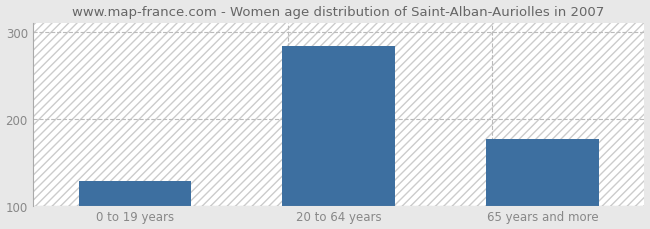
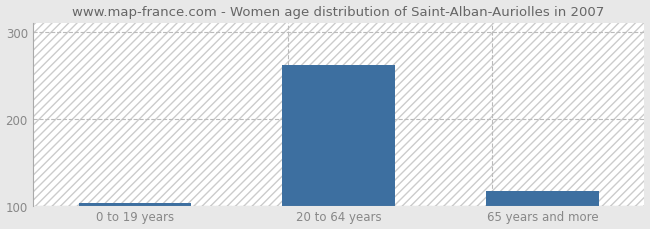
0 to 19 years: 128 -> 103
20 to 64 years: 284 -> 262
65 years and more: 176 -> 117
